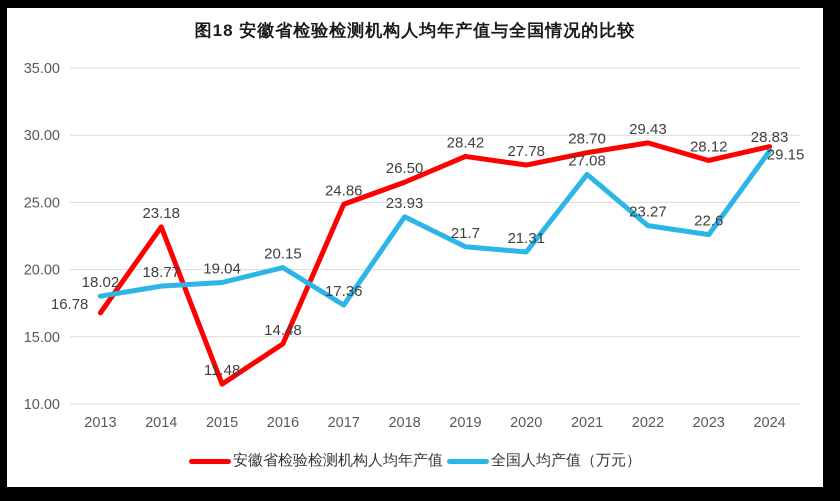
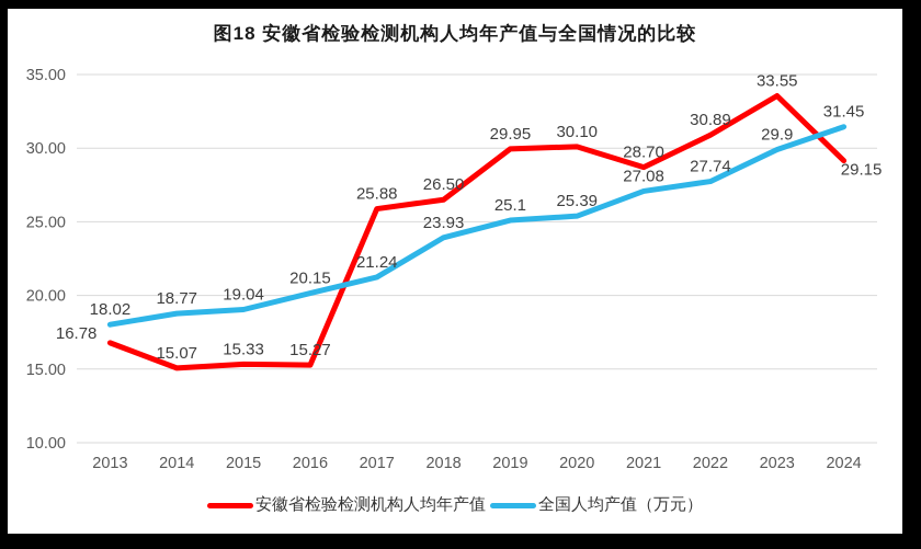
安徽省检验检测机构人均年产值/2014: 23.18 -> 15.07
安徽省检验检测机构人均年产值/2015: 11.48 -> 15.33
安徽省检验检测机构人均年产值/2016: 14.48 -> 15.27
安徽省检验检测机构人均年产值/2017: 24.86 -> 25.88
全国人均产值（万元）/2017: 17.36 -> 21.24
安徽省检验检测机构人均年产值/2019: 28.42 -> 29.95
全国人均产值（万元）/2019: 21.7 -> 25.1
安徽省检验检测机构人均年产值/2020: 27.78 -> 30.10
全国人均产值（万元）/2020: 21.31 -> 25.39
安徽省检验检测机构人均年产值/2022: 29.43 -> 30.89
全国人均产值（万元）/2022: 23.27 -> 27.74
安徽省检验检测机构人均年产值/2023: 28.12 -> 33.55
全国人均产值（万元）/2023: 22.6 -> 29.9
全国人均产值（万元）/2024: 28.83 -> 31.45
